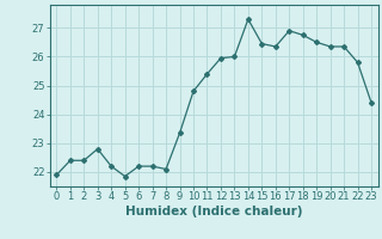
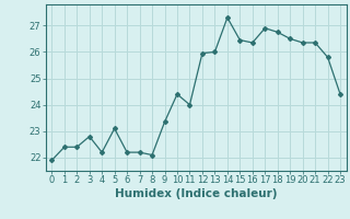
5: 21.85 -> 23.10
10: 24.80 -> 24.40
11: 25.40 -> 24.00
